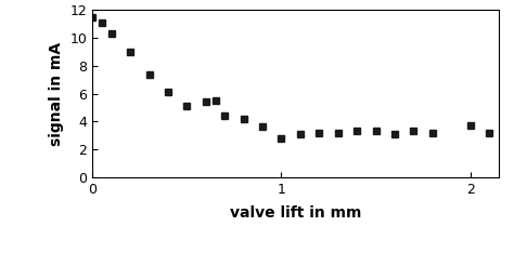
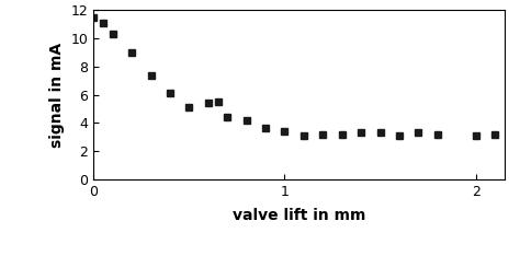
1: 2.8 -> 3.4
2: 3.7 -> 3.1
